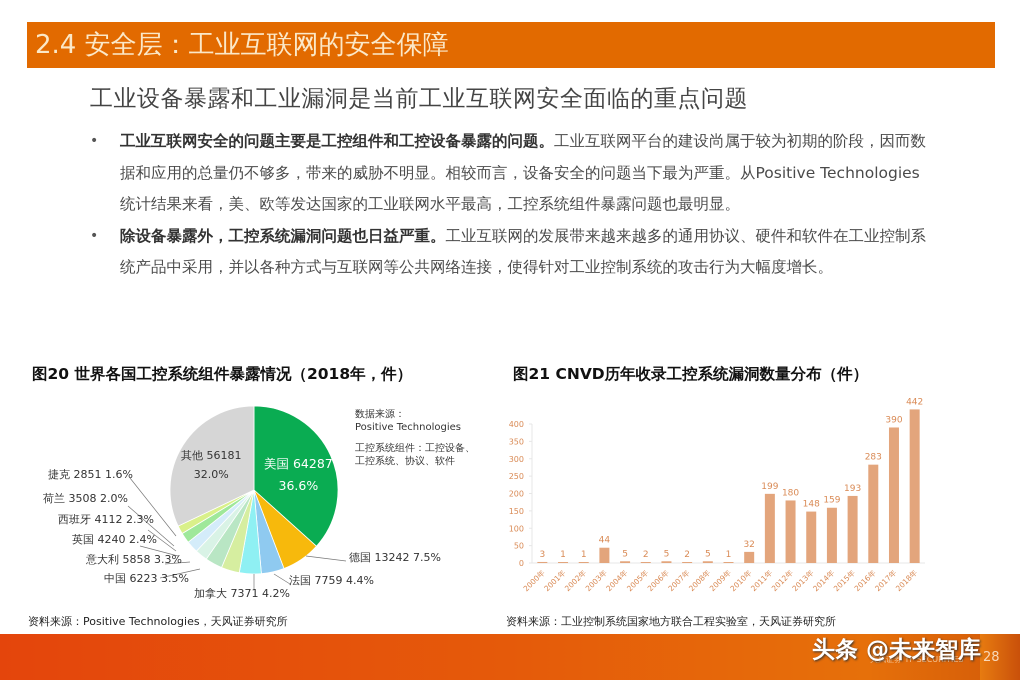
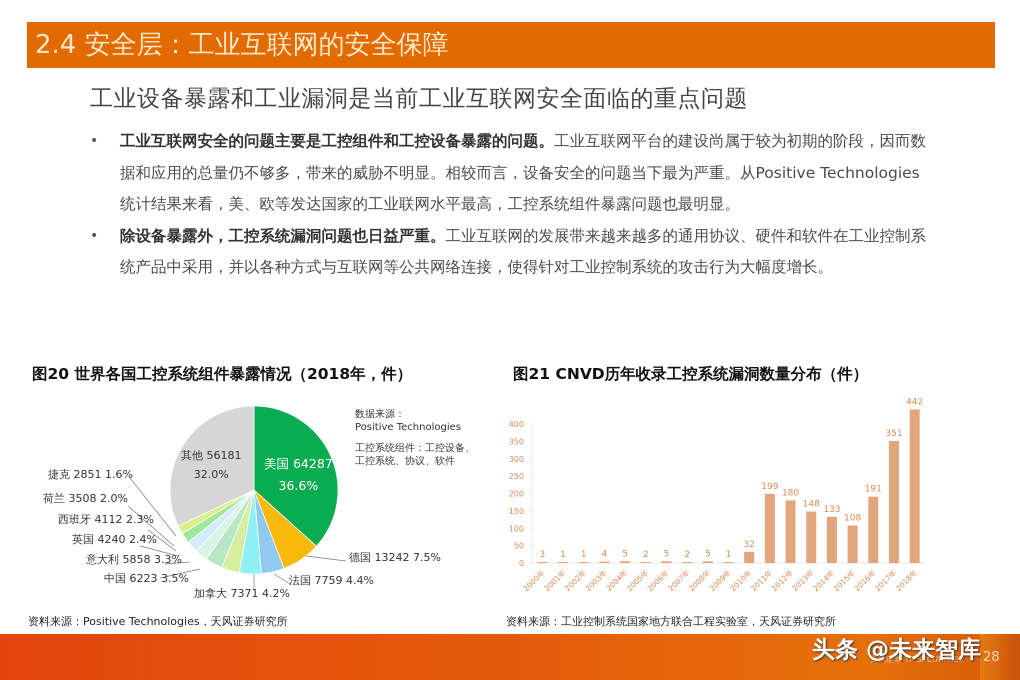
图21 CNVD历年收录工控系统漏洞数量分布（件）/2003年: 44 -> 4
图21 CNVD历年收录工控系统漏洞数量分布（件）/2014年: 159 -> 133
图21 CNVD历年收录工控系统漏洞数量分布（件）/2015年: 193 -> 108
图21 CNVD历年收录工控系统漏洞数量分布（件）/2016年: 283 -> 191
图21 CNVD历年收录工控系统漏洞数量分布（件）/2017年: 390 -> 351
